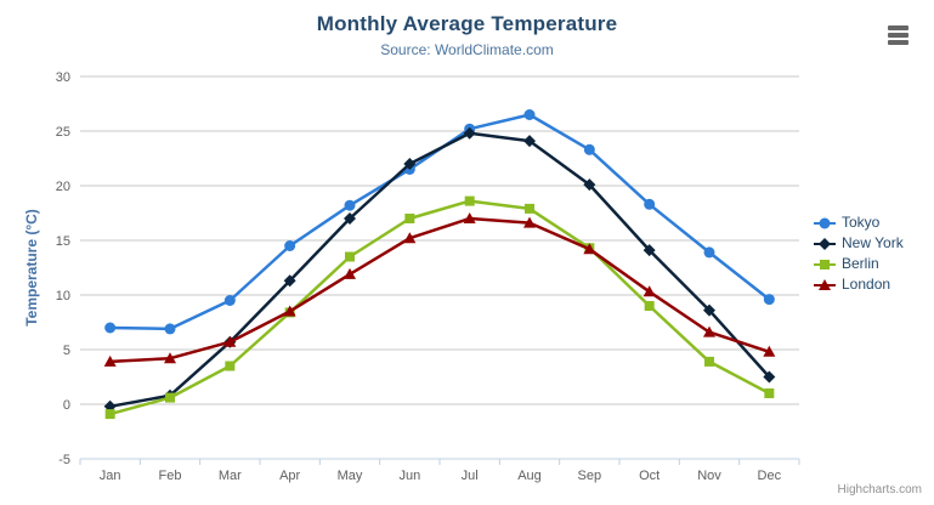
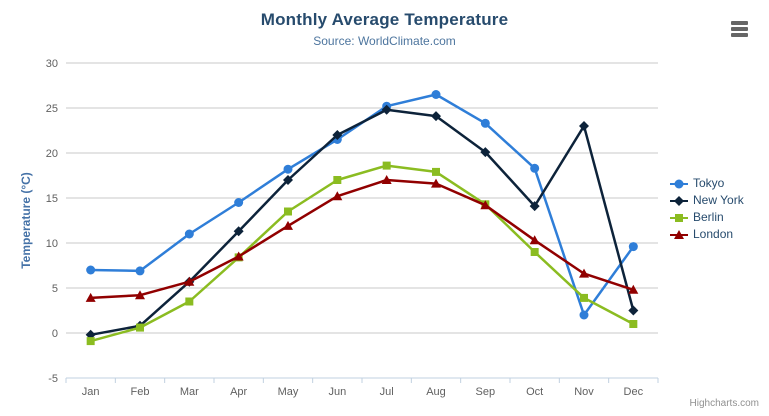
Tokyo/Mar: 10 -> 11
Tokyo/Nov: 14 -> 2
New York/Nov: 9 -> 23
